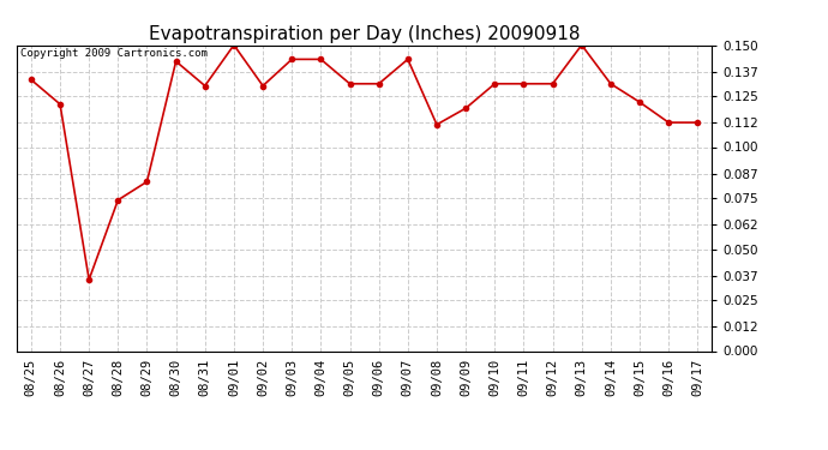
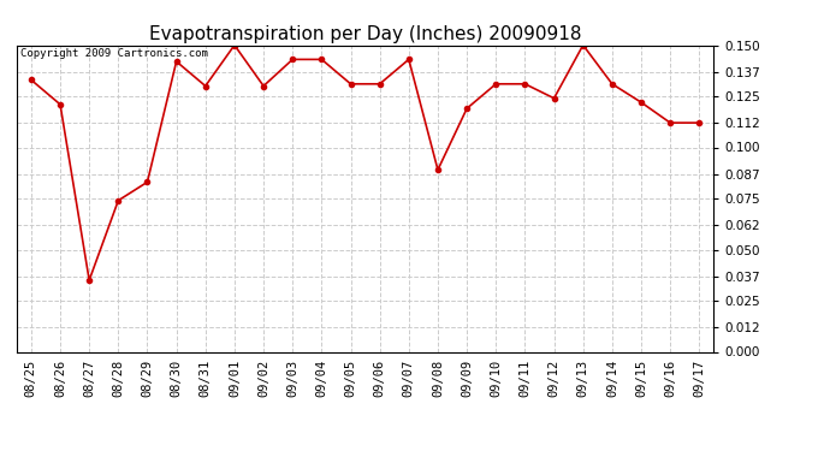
09/08: 0.111 -> 0.089
09/12: 0.131 -> 0.124
